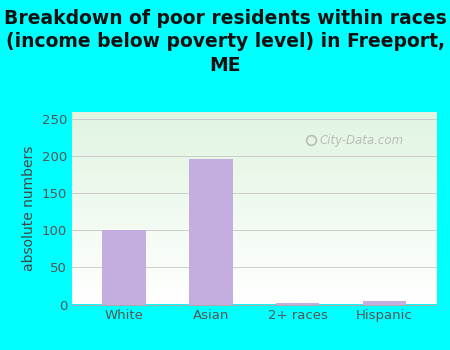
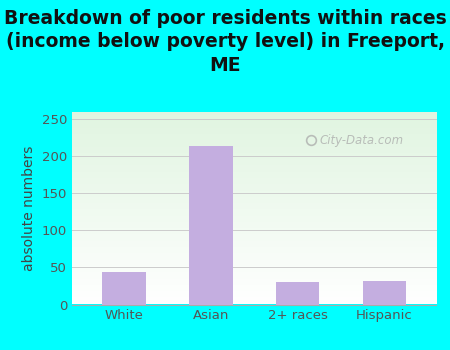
White: 100 -> 44
Asian: 196 -> 214
2+ races: 2 -> 30
Hispanic: 5 -> 32
